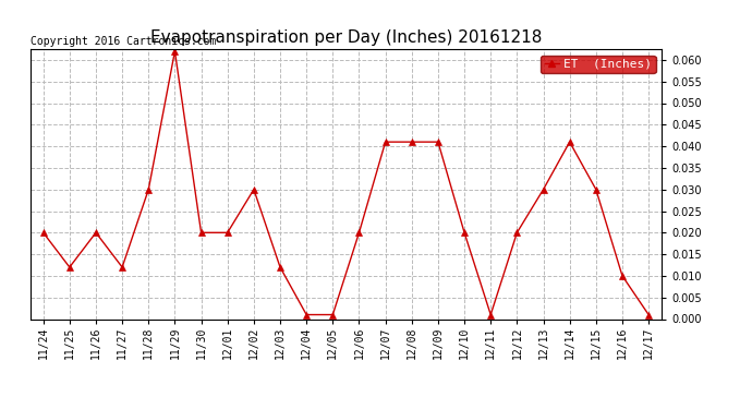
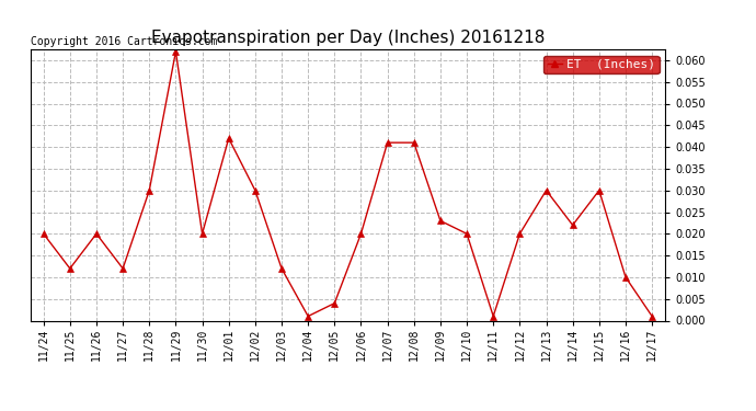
12/01: 0.020 -> 0.042
12/05: 0.001 -> 0.004
12/09: 0.041 -> 0.023
12/14: 0.041 -> 0.022
